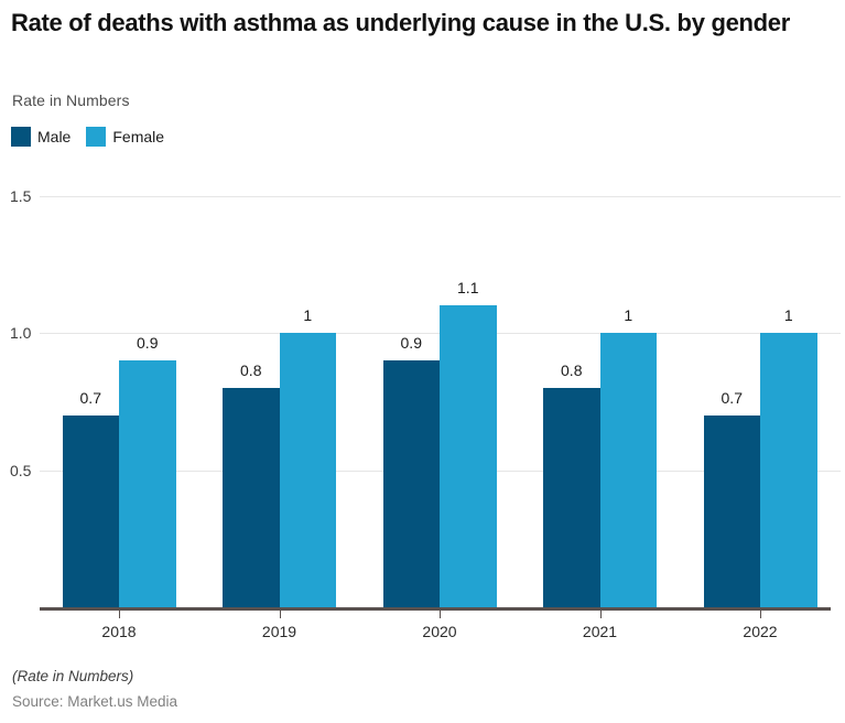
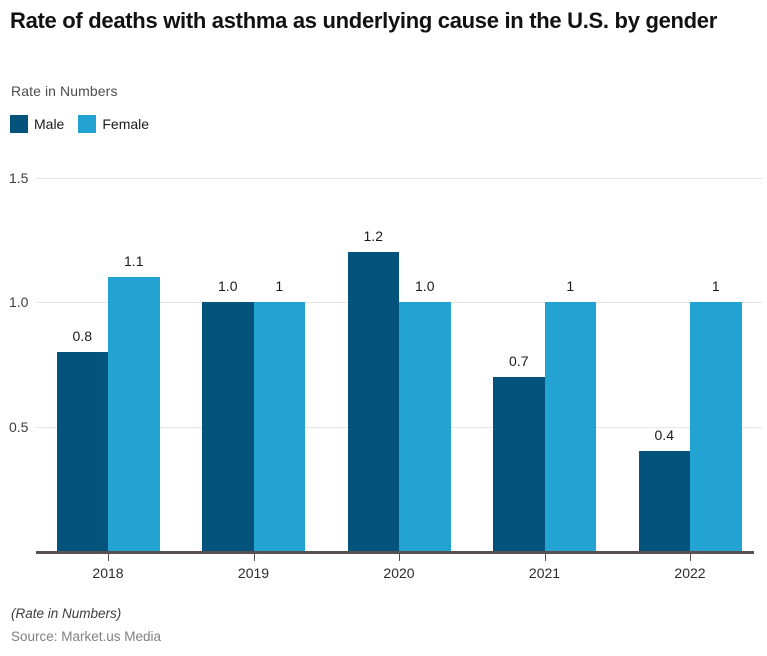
Male/2018: 0.7 -> 0.8
Female/2018: 0.9 -> 1.1
Male/2019: 0.8 -> 1.0
Male/2020: 0.9 -> 1.2
Female/2020: 1.1 -> 1.0
Male/2021: 0.8 -> 0.7
Male/2022: 0.7 -> 0.4
